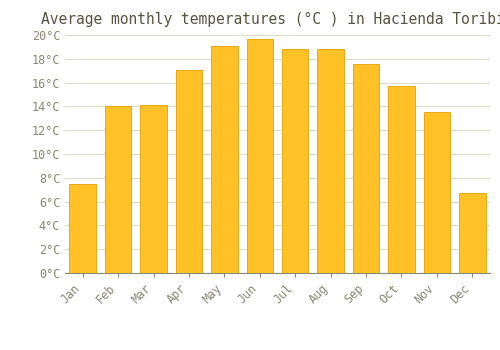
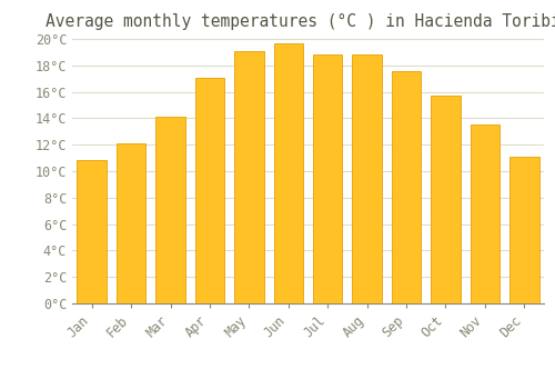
Jan: 7.5°C -> 10.8°C
Feb: 14.0°C -> 12.1°C
Dec: 6.7°C -> 11.1°C
